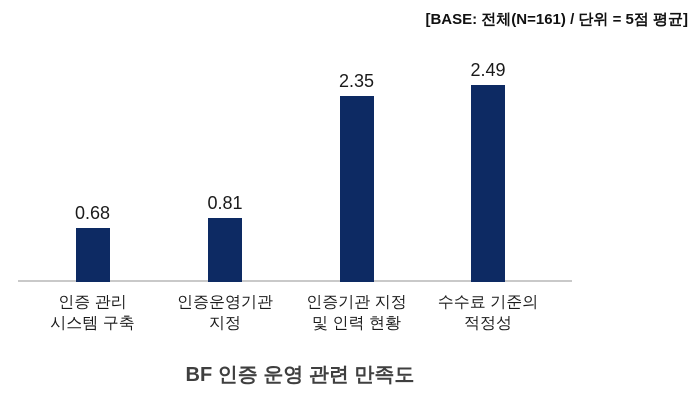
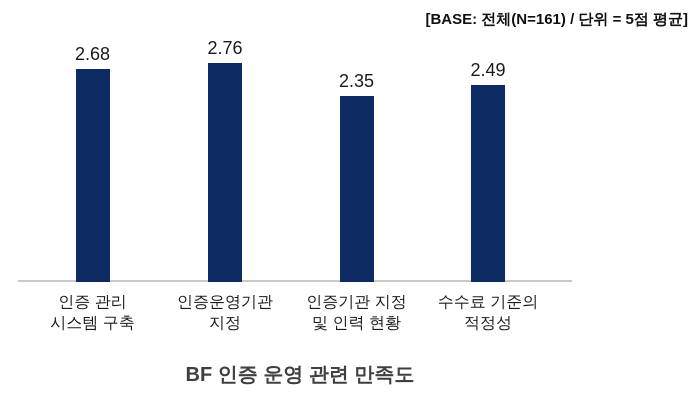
인증 관리 시스템 구축: 0.68 -> 2.68
인증운영기관 지정: 0.81 -> 2.76
